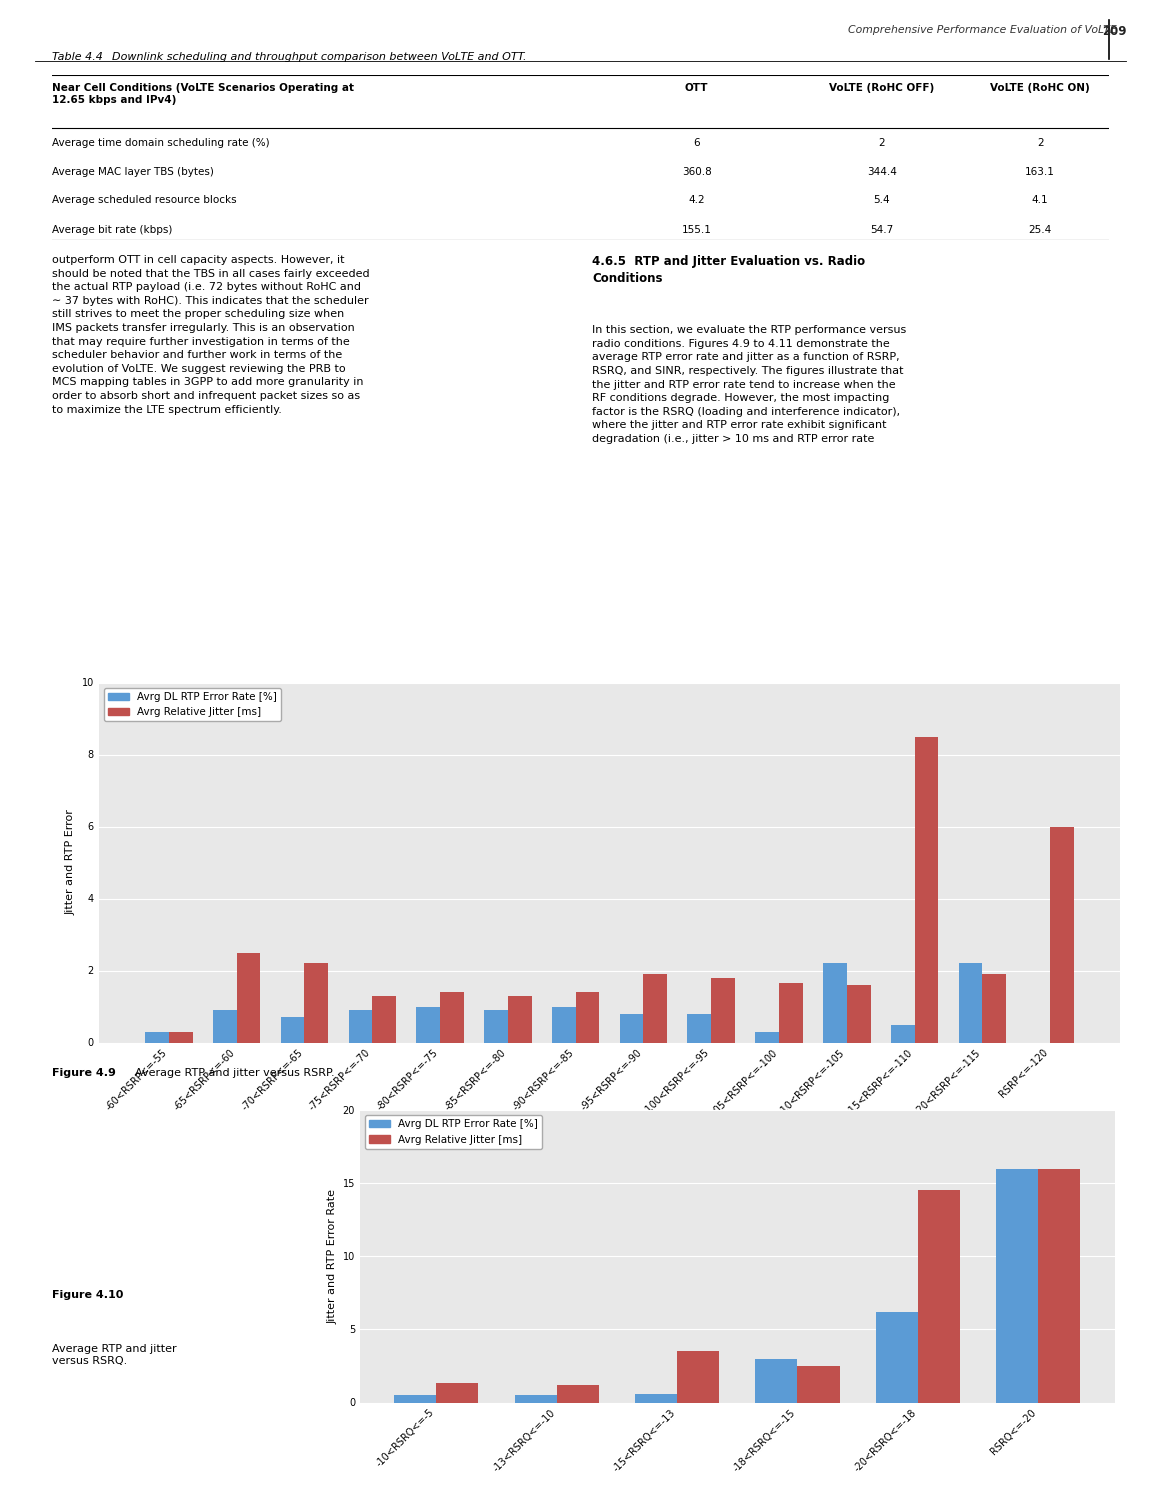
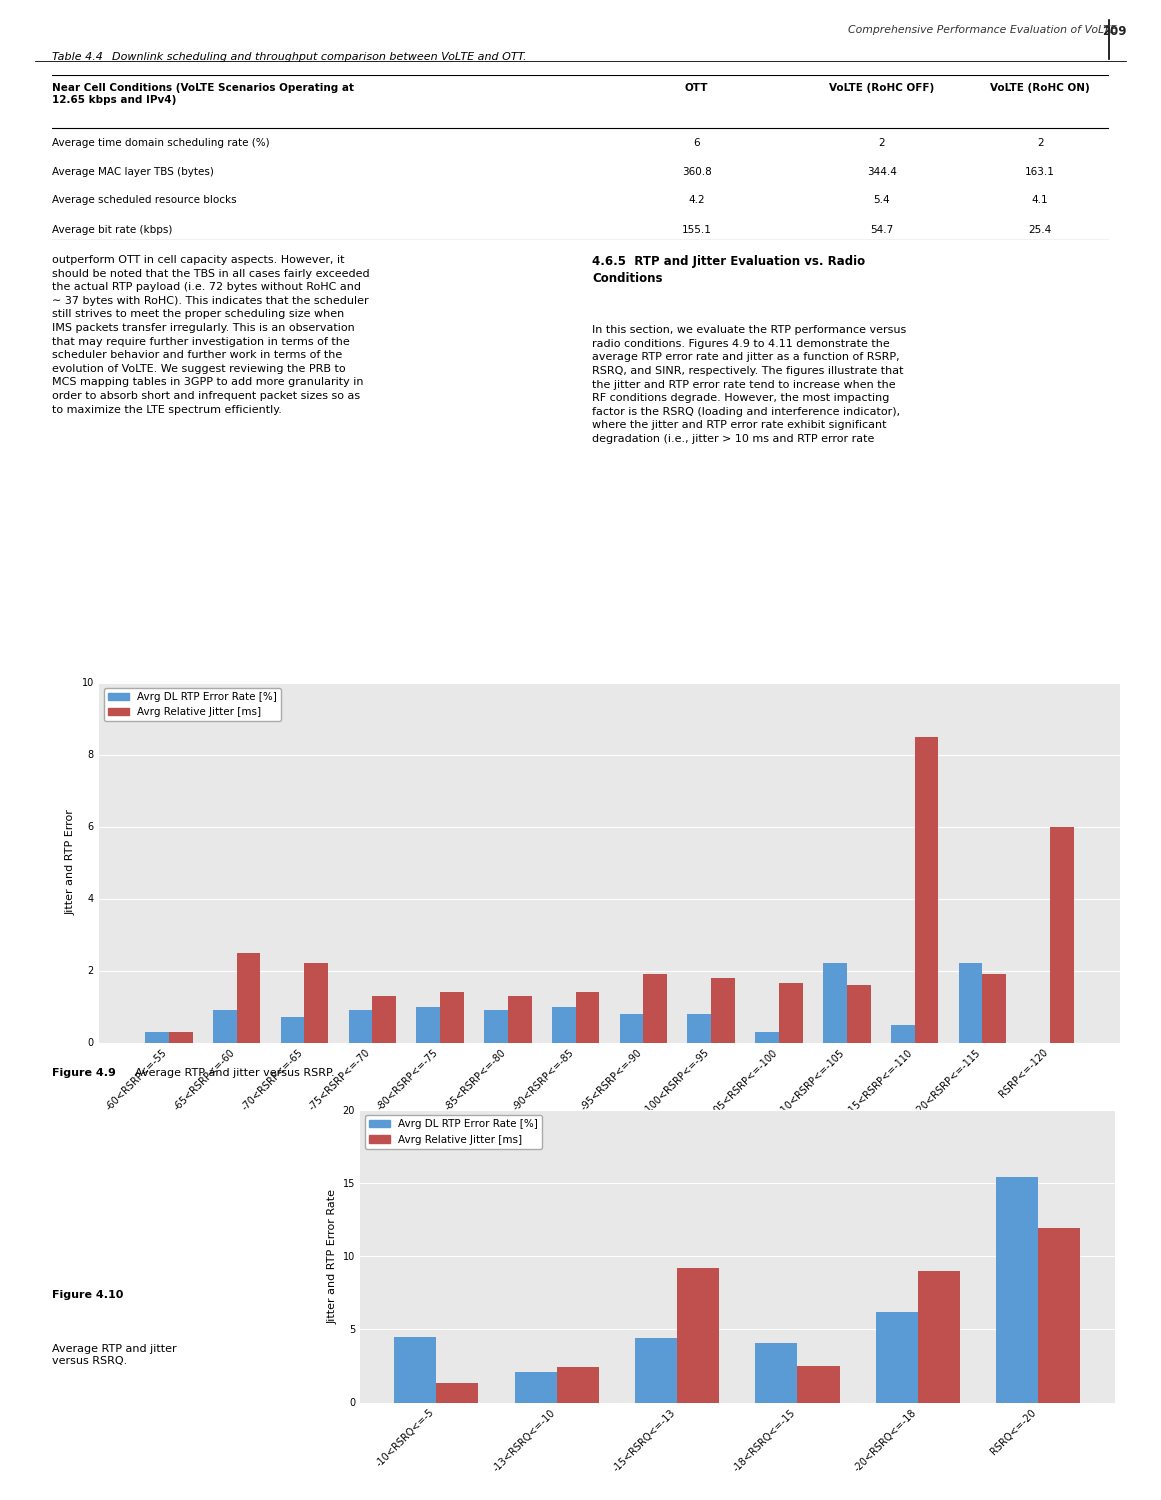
Avrg DL RTP Error Rate [%]/-10<RSRQ<=-5: 0.5 -> 4.5
Avrg DL RTP Error Rate [%]/-13<RSRQ<=-10: 0.5 -> 2.1
Avrg Relative Jitter [ms]/-13<RSRQ<=-10: 1.2 -> 2.4
Avrg DL RTP Error Rate [%]/-15<RSRQ<=-13: 0.6 -> 4.4
Avrg Relative Jitter [ms]/-15<RSRQ<=-13: 3.5 -> 9.2
Avrg DL RTP Error Rate [%]/-18<RSRQ<=-15: 3.0 -> 4.1
Avrg Relative Jitter [ms]/-20<RSRQ<=-18: 14.5 -> 9.0
Avrg DL RTP Error Rate [%]/RSRQ<=-20: 16.0 -> 15.4
Avrg Relative Jitter [ms]/RSRQ<=-20: 16.0 -> 11.9
